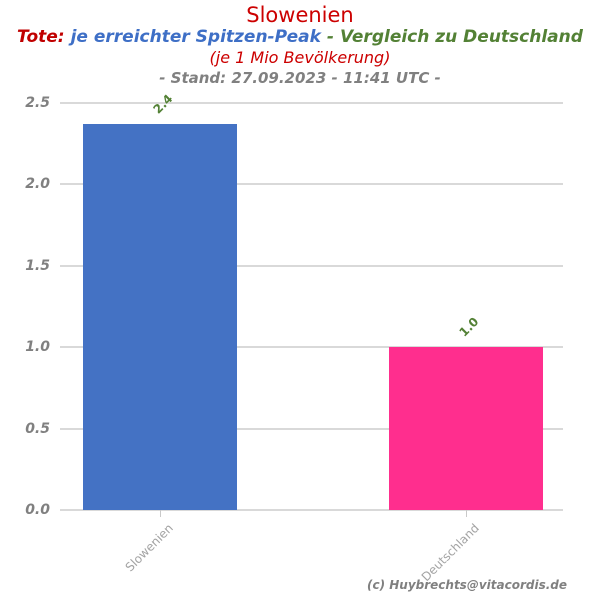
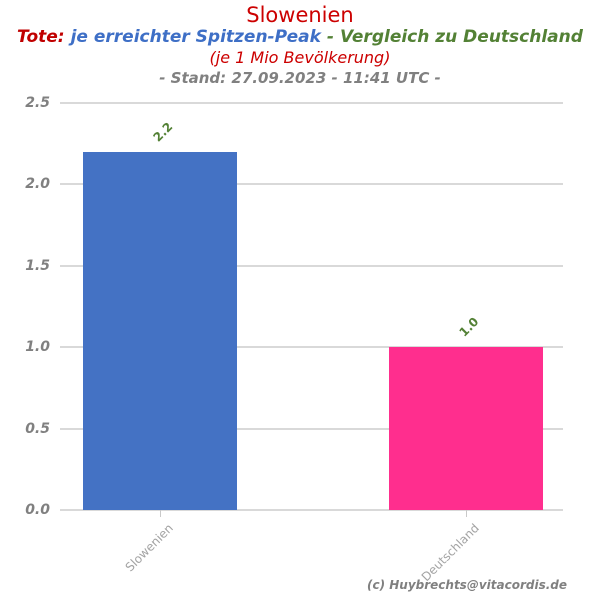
Slowenien: 2.4 -> 2.2
